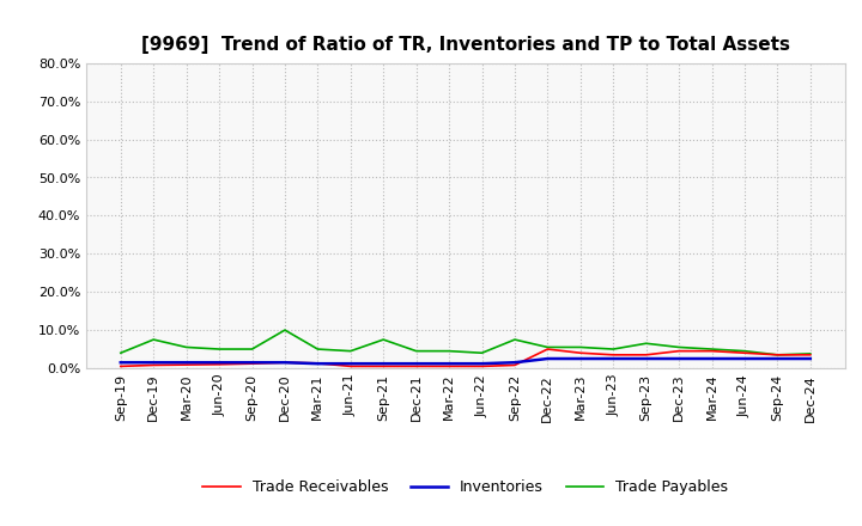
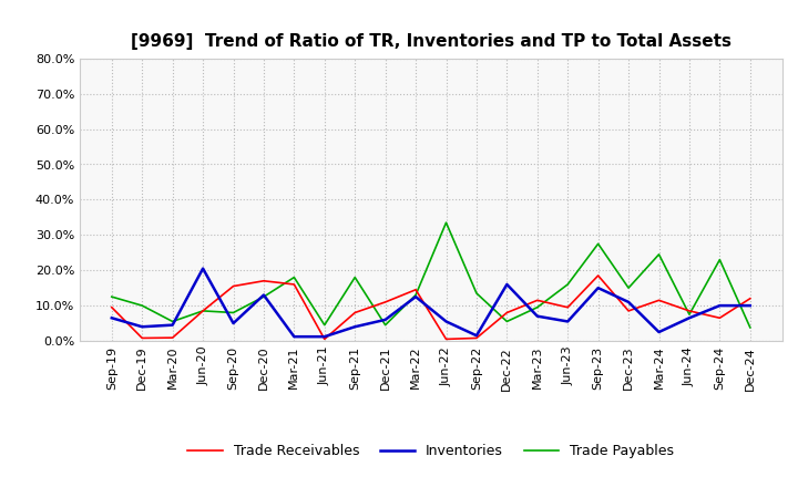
Trade Receivables/Sep-19: 0.5% -> 9.5%
Inventories/Sep-19: 1.5% -> 6.5%
Trade Payables/Sep-19: 4.0% -> 12.5%
Inventories/Dec-19: 1.5% -> 4.0%
Trade Payables/Dec-19: 7.5% -> 10.0%
Inventories/Mar-20: 1.5% -> 4.5%
Trade Receivables/Jun-20: 1.0% -> 8.5%
Inventories/Jun-20: 1.5% -> 20.5%
Trade Payables/Jun-20: 5.0% -> 8.5%
Trade Receivables/Sep-20: 1.2% -> 15.5%
Inventories/Sep-20: 1.5% -> 5.0%
Trade Payables/Sep-20: 5.0% -> 8.0%
Trade Receivables/Dec-20: 1.5% -> 17.0%
Inventories/Dec-20: 1.5% -> 13.0%
Trade Payables/Dec-20: 10.0% -> 12.5%
Trade Receivables/Mar-21: 1.3% -> 16.0%
Trade Payables/Mar-21: 5.0% -> 18.0%
Trade Receivables/Sep-21: 0.5% -> 8.0%
Inventories/Sep-21: 1.2% -> 4.0%
Trade Payables/Sep-21: 7.5% -> 18.0%
Trade Receivables/Dec-21: 0.5% -> 11.0%
Inventories/Dec-21: 1.2% -> 6.0%
Trade Receivables/Mar-22: 0.5% -> 14.5%
Inventories/Mar-22: 1.2% -> 12.5%
Trade Payables/Mar-22: 4.5% -> 13.0%
Inventories/Jun-22: 1.2% -> 5.5%
Trade Payables/Jun-22: 4.0% -> 33.5%
Trade Payables/Sep-22: 7.5% -> 13.5%
Trade Receivables/Dec-22: 5.0% -> 8.0%
Inventories/Dec-22: 2.5% -> 16.0%
Trade Receivables/Mar-23: 4.0% -> 11.5%
Inventories/Mar-23: 2.5% -> 7.0%
Trade Payables/Mar-23: 5.5% -> 9.5%
Trade Receivables/Jun-23: 3.5% -> 9.5%
Inventories/Jun-23: 2.5% -> 5.5%
Trade Payables/Jun-23: 5.0% -> 16.0%
Trade Receivables/Sep-23: 3.5% -> 18.5%
Inventories/Sep-23: 2.5% -> 15.0%
Trade Payables/Sep-23: 6.5% -> 27.5%
Trade Receivables/Dec-23: 4.5% -> 8.5%
Inventories/Dec-23: 2.5% -> 11.0%
Trade Payables/Dec-23: 5.5% -> 15.0%
Trade Receivables/Mar-24: 4.5% -> 11.5%
Trade Payables/Mar-24: 5.0% -> 24.5%
Trade Receivables/Jun-24: 4.0% -> 8.5%
Inventories/Jun-24: 2.5% -> 6.5%
Trade Payables/Jun-24: 4.5% -> 7.5%
Trade Receivables/Sep-24: 3.5% -> 6.5%
Inventories/Sep-24: 2.5% -> 10.0%
Trade Payables/Sep-24: 3.5% -> 23.0%
Trade Receivables/Dec-24: 3.5% -> 12.0%
Inventories/Dec-24: 2.5% -> 10.0%
